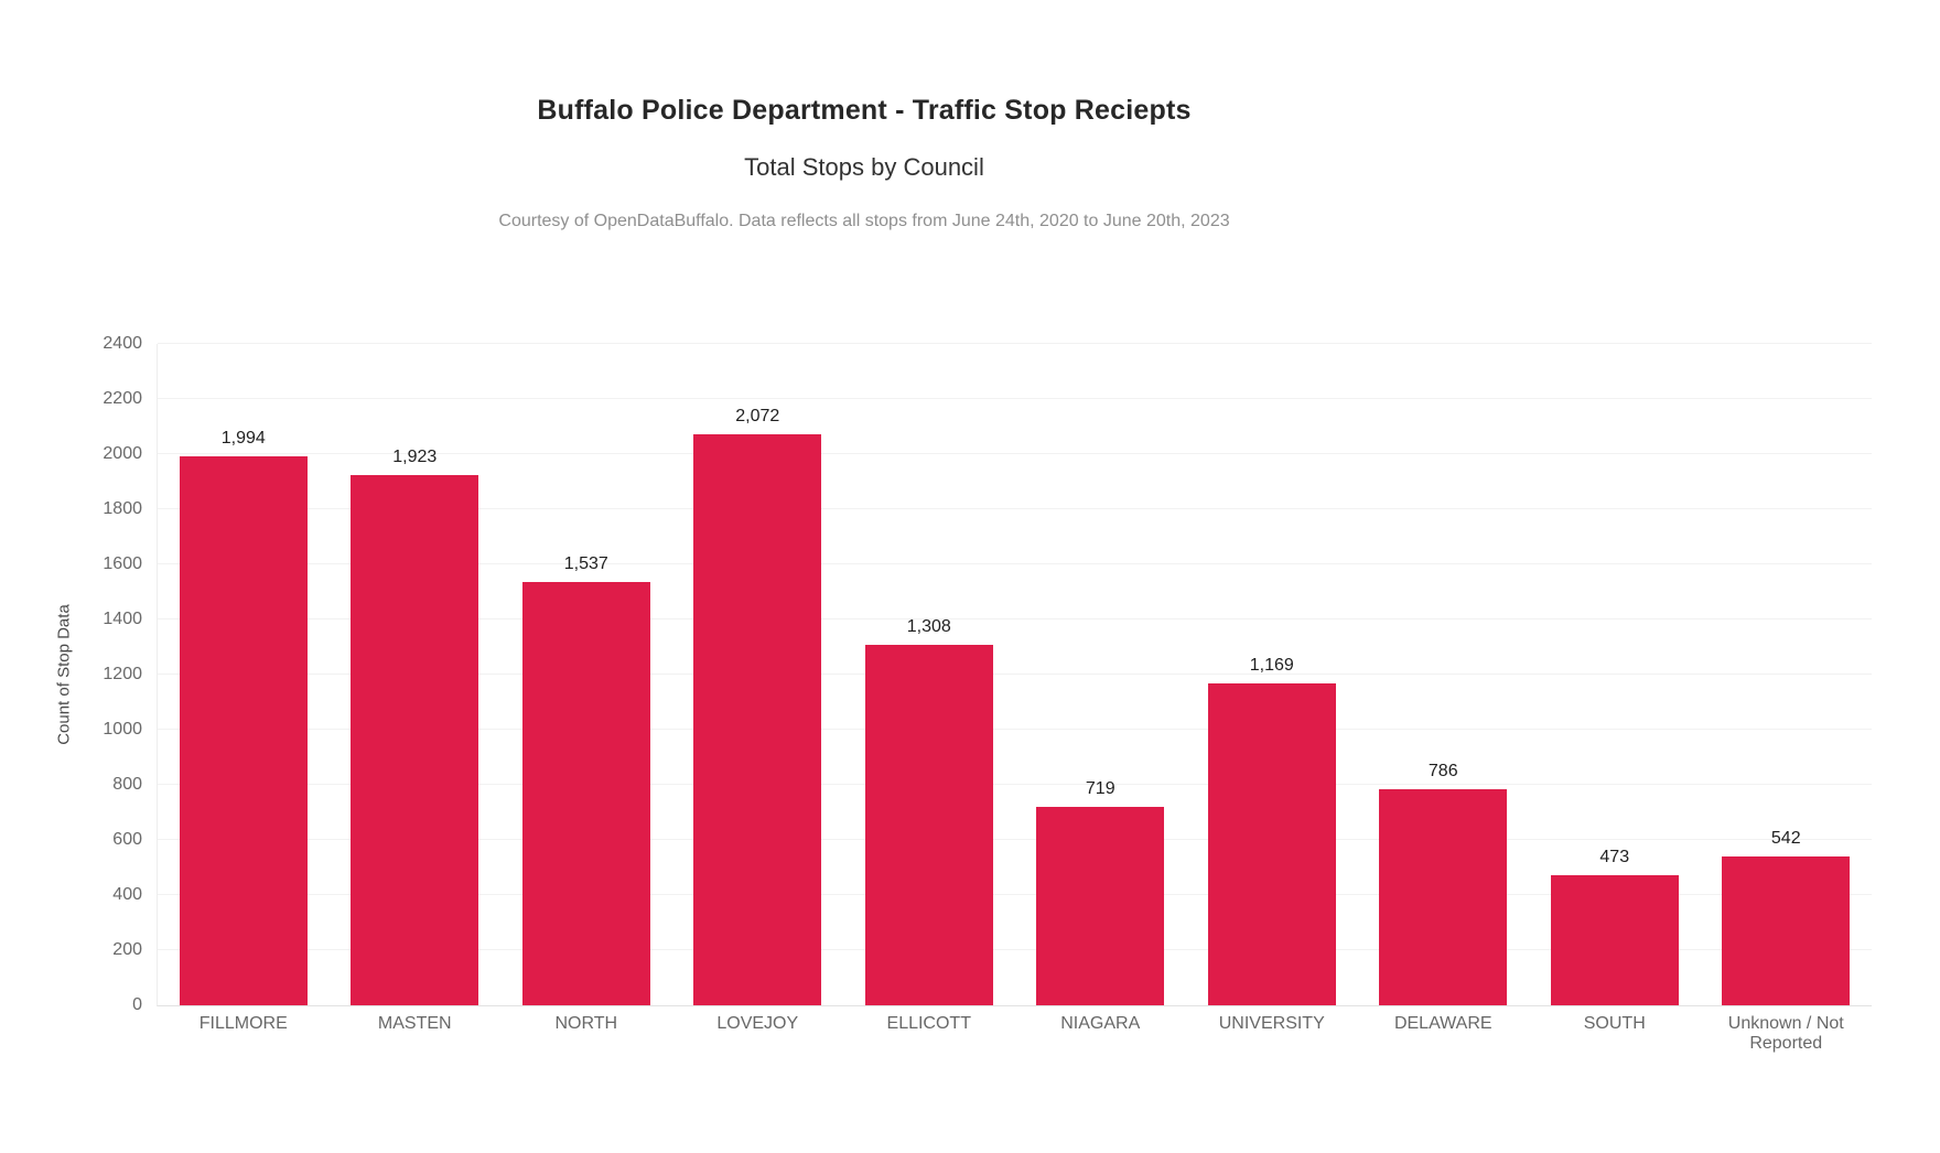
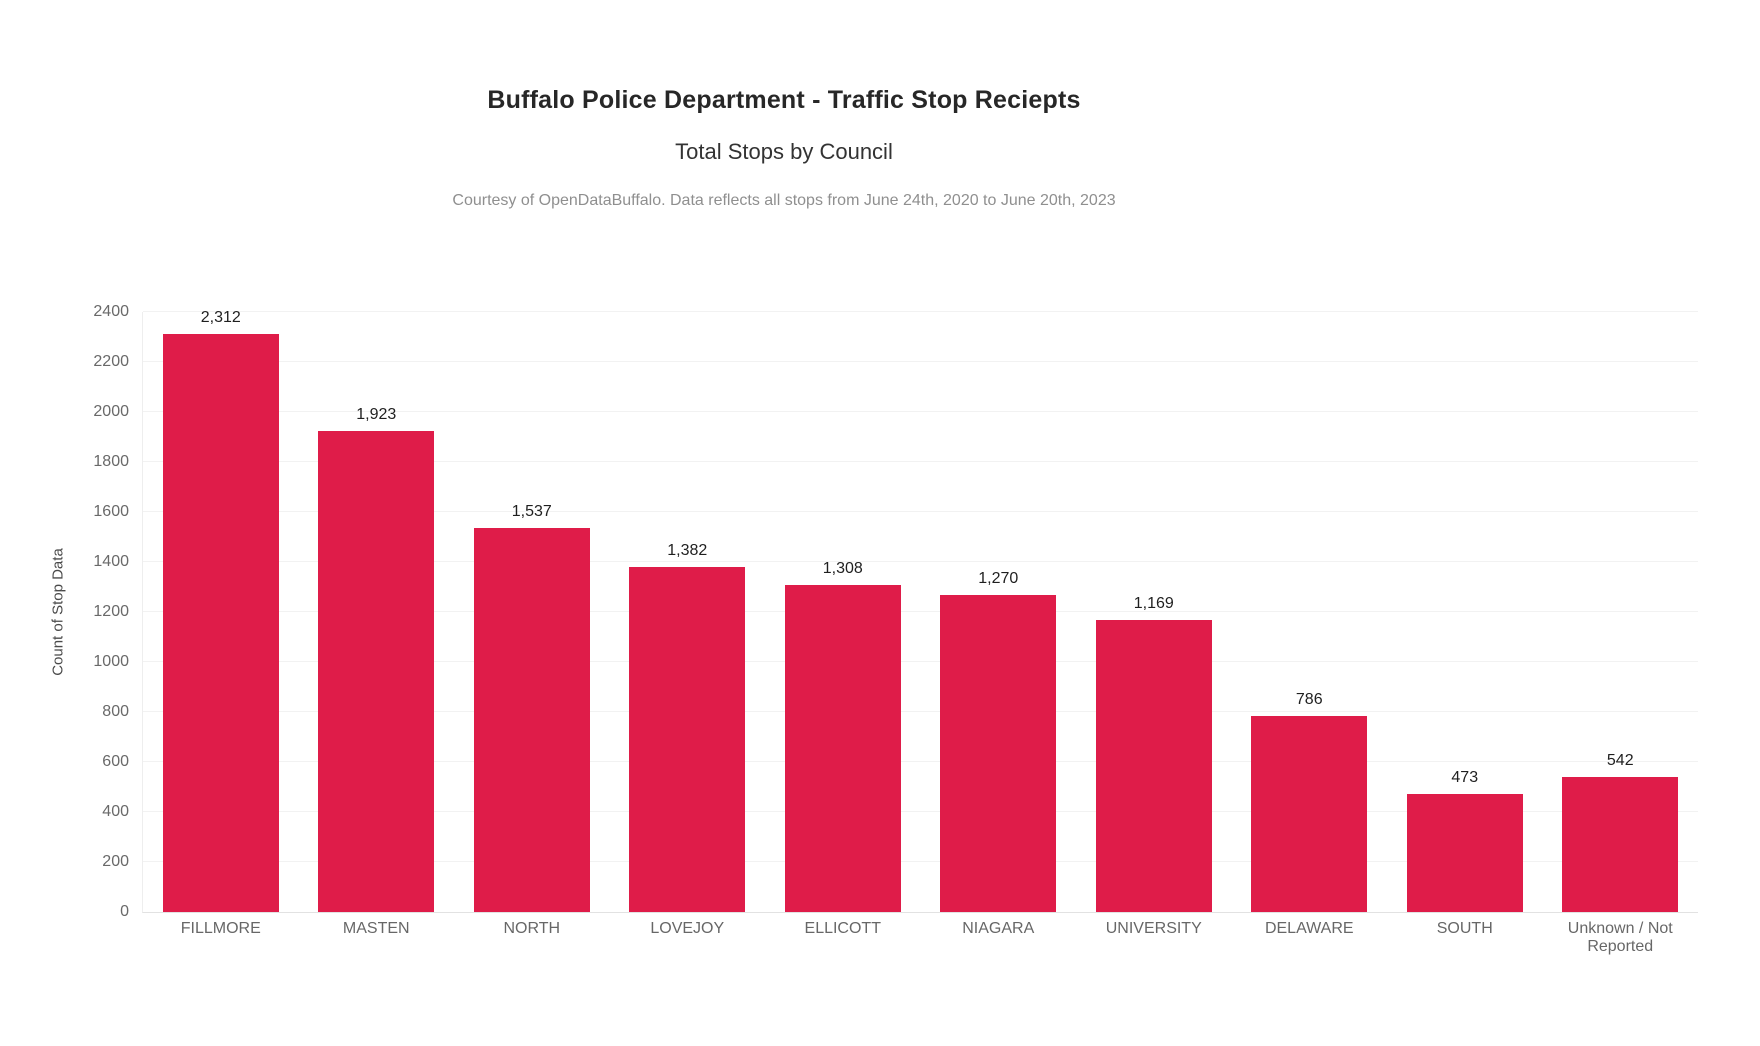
FILLMORE: 1,994 -> 2,312
LOVEJOY: 2,072 -> 1,382
NIAGARA: 719 -> 1,270
